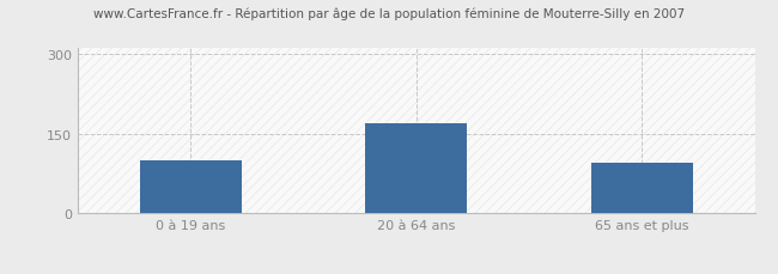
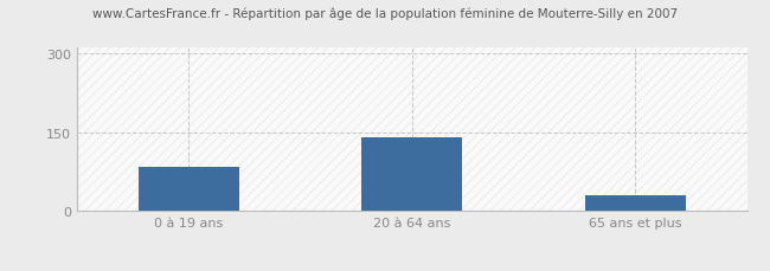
0 à 19 ans: 100 -> 85
20 à 64 ans: 170 -> 140
65 ans et plus: 95 -> 30
